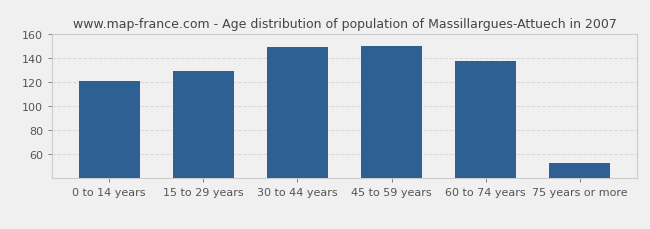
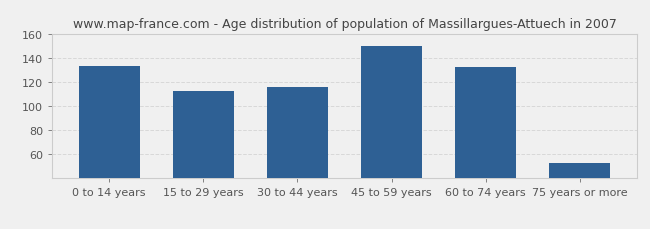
0 to 14 years: 121 -> 133
15 to 29 years: 129 -> 112
30 to 44 years: 149 -> 116
60 to 74 years: 137 -> 132
